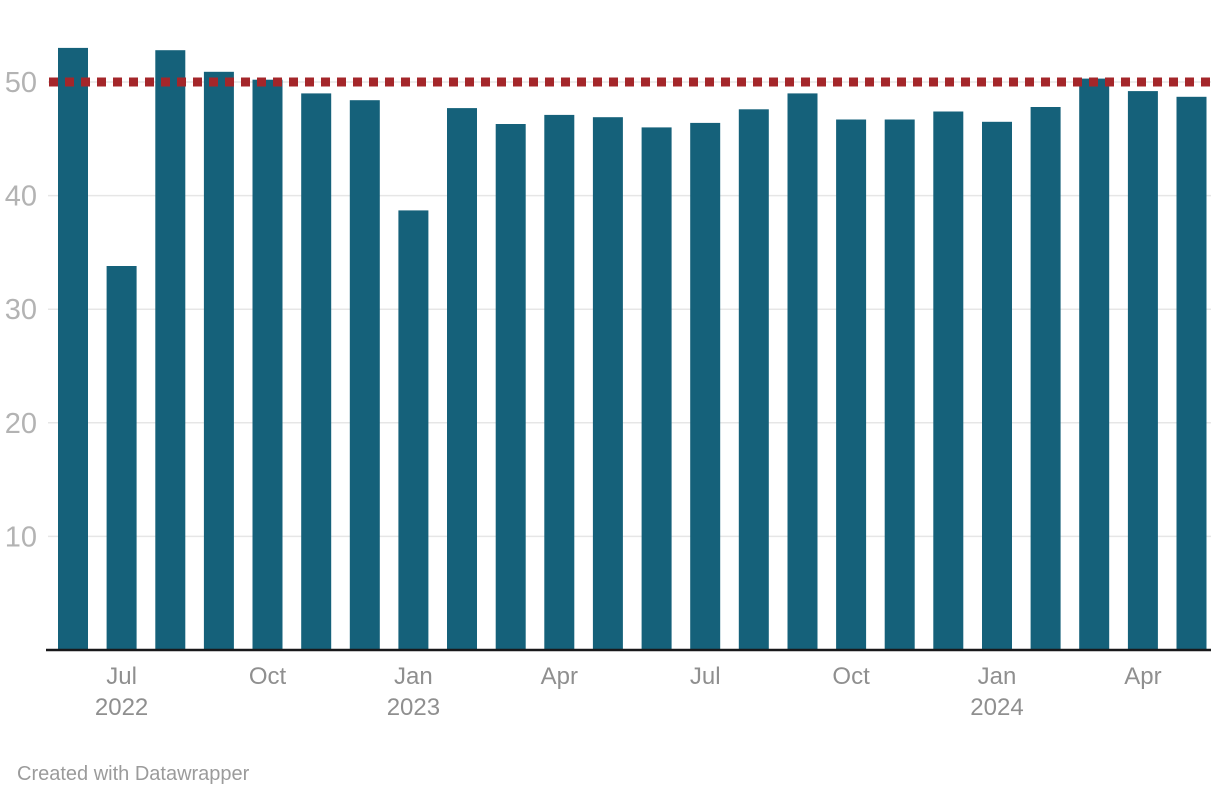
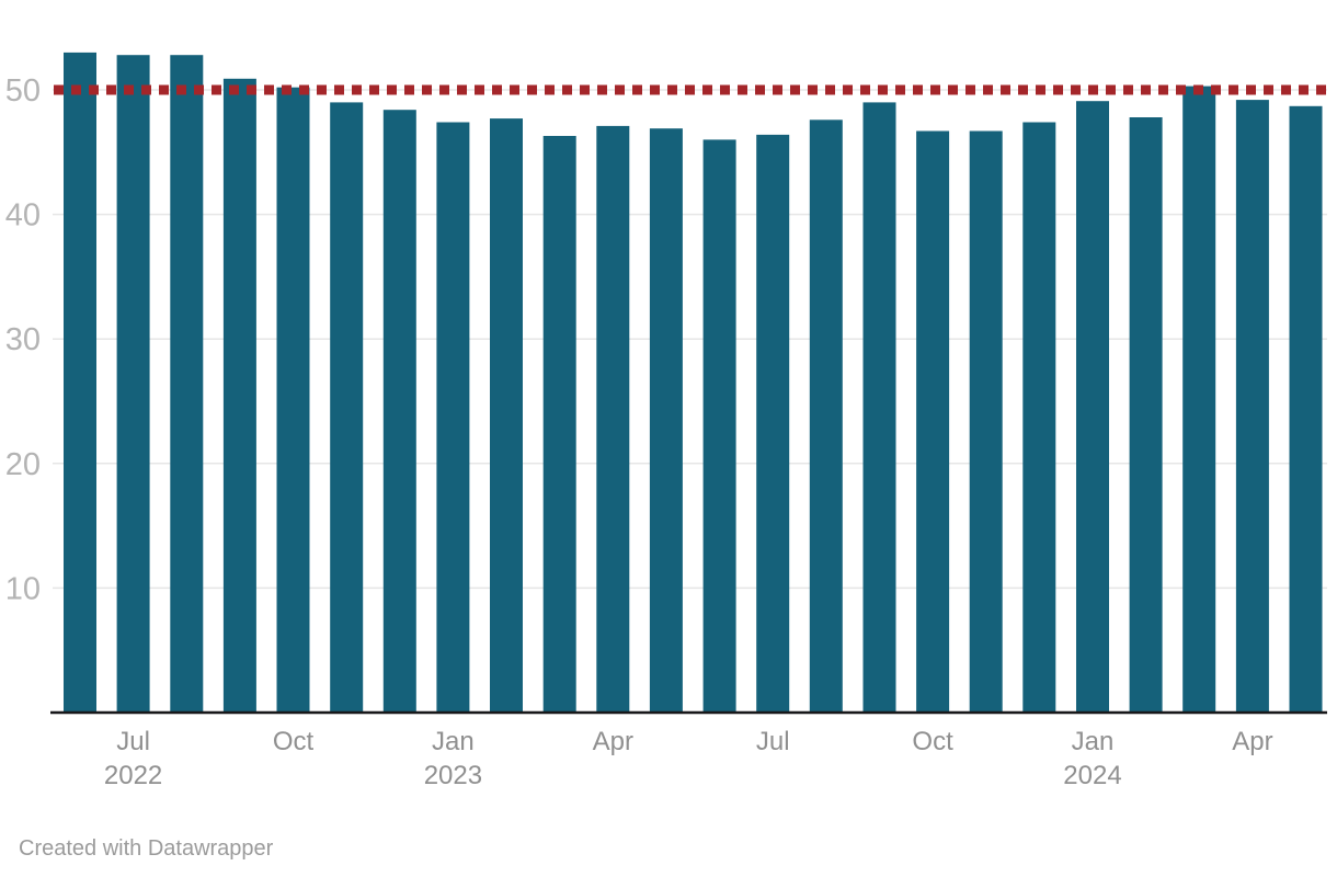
Jul 2022: 33.8 -> 52.8
Jan 2023: 38.7 -> 47.4
Jan 2024: 46.5 -> 49.1
